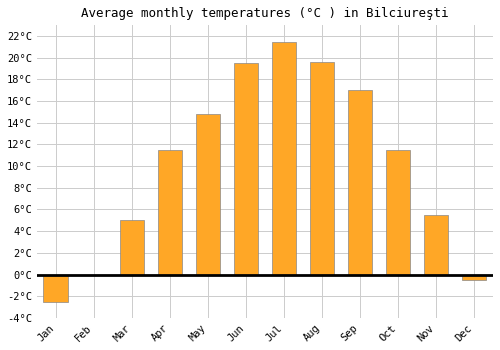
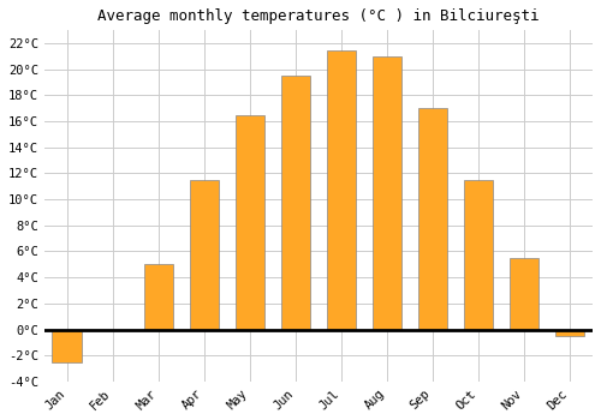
May: 14.8°C -> 16.5°C
Aug: 19.6°C -> 21.0°C
